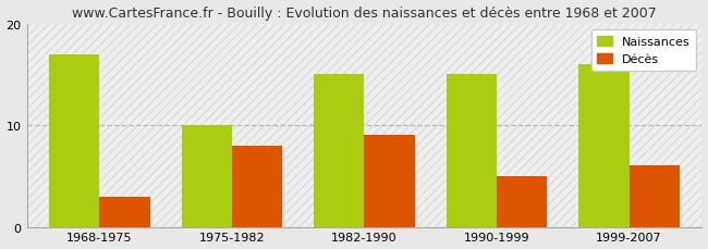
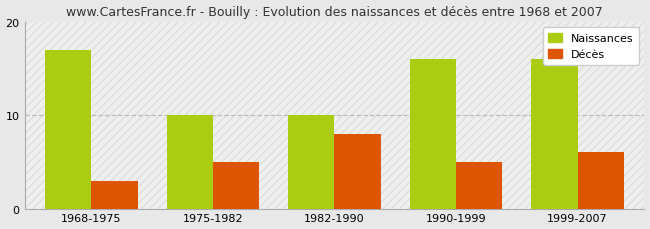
Décès/1975-1982: 8 -> 5
Naissances/1982-1990: 15 -> 10
Décès/1982-1990: 9 -> 8
Naissances/1990-1999: 15 -> 16
